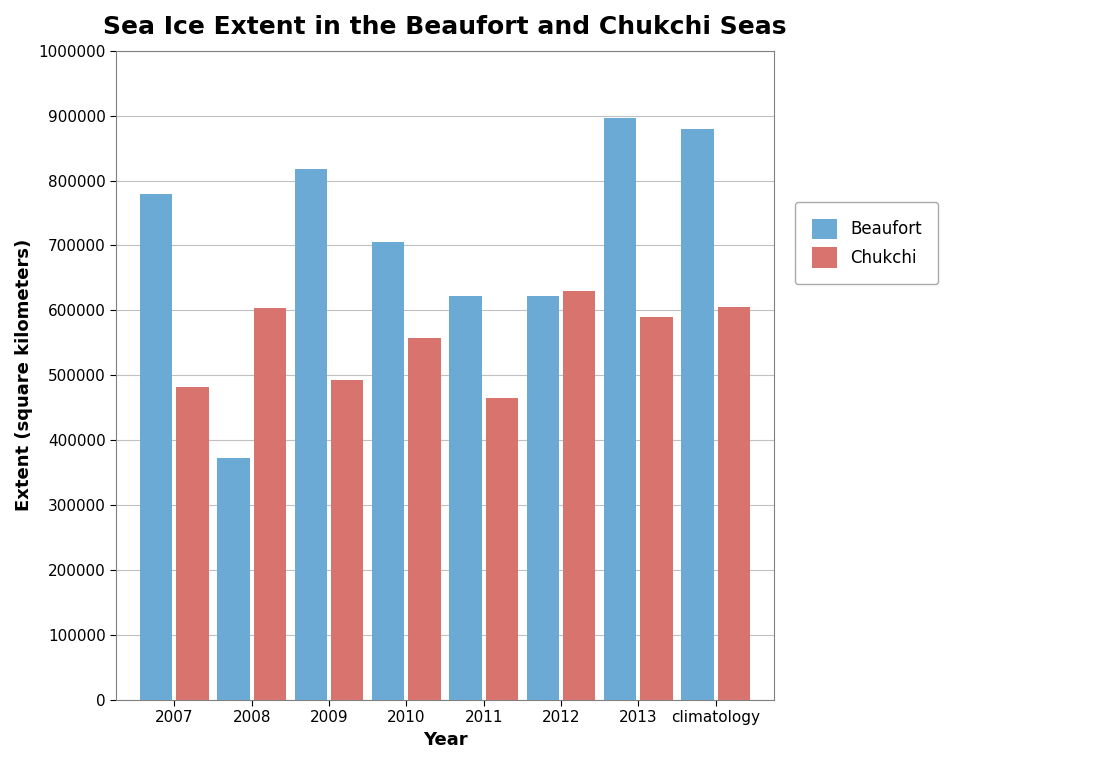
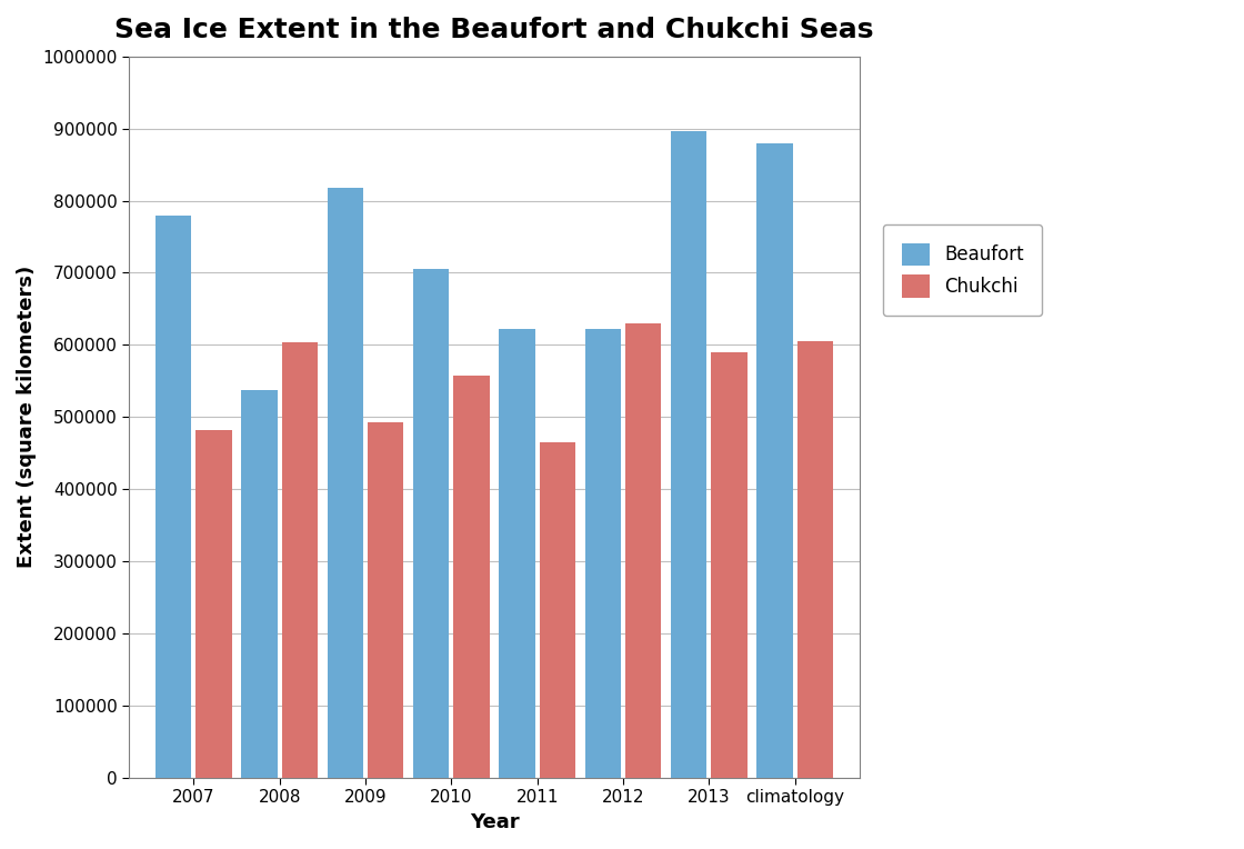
Beaufort/2008: 372000 -> 538000
